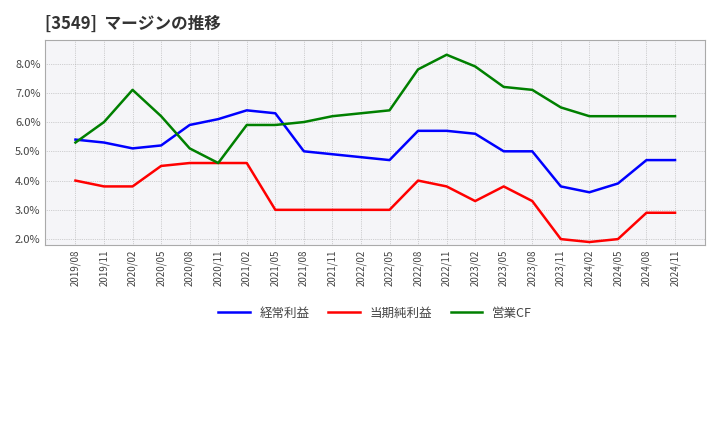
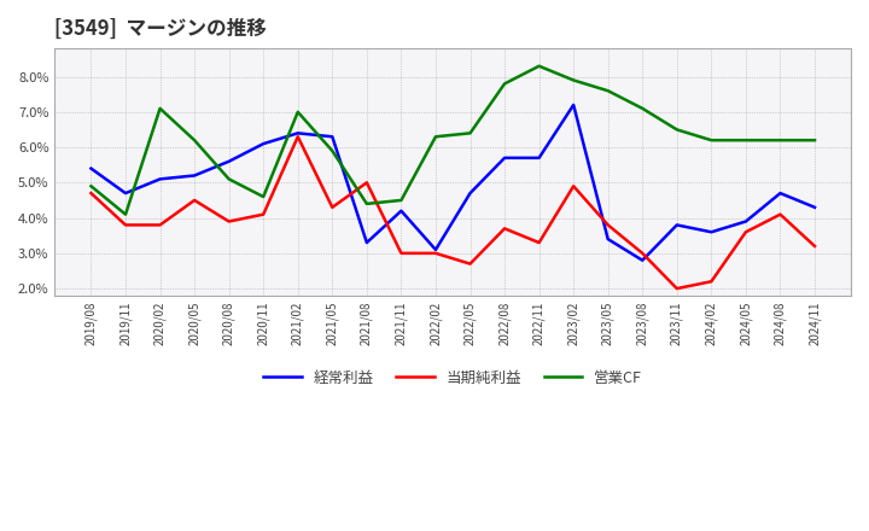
当期純利益/2019/08: 4.0% -> 4.7%
営業CF/2019/08: 5.3% -> 4.9%
経常利益/2019/11: 5.3% -> 4.7%
営業CF/2019/11: 6.0% -> 4.1%
経常利益/2020/08: 5.9% -> 5.6%
当期純利益/2020/08: 4.6% -> 3.9%
当期純利益/2020/11: 4.6% -> 4.1%
当期純利益/2021/02: 4.6% -> 6.3%
営業CF/2021/02: 5.9% -> 7.0%
当期純利益/2021/05: 3.0% -> 4.3%
経常利益/2021/08: 5.0% -> 3.3%
当期純利益/2021/08: 3.0% -> 5.0%
営業CF/2021/08: 6.0% -> 4.4%
経常利益/2021/11: 4.9% -> 4.2%
営業CF/2021/11: 6.2% -> 4.5%
経常利益/2022/02: 4.8% -> 3.1%
当期純利益/2022/05: 3.0% -> 2.7%
当期純利益/2022/08: 4.0% -> 3.7%
当期純利益/2022/11: 3.8% -> 3.3%
経常利益/2023/02: 5.6% -> 7.2%
当期純利益/2023/02: 3.3% -> 4.9%
経常利益/2023/05: 5.0% -> 3.4%
営業CF/2023/05: 7.2% -> 7.6%
経常利益/2023/08: 5.0% -> 2.8%
当期純利益/2023/08: 3.3% -> 3.0%
当期純利益/2024/02: 1.9% -> 2.2%
当期純利益/2024/05: 2.0% -> 3.6%
当期純利益/2024/08: 2.9% -> 4.1%
経常利益/2024/11: 4.7% -> 4.3%
当期純利益/2024/11: 2.9% -> 3.2%
